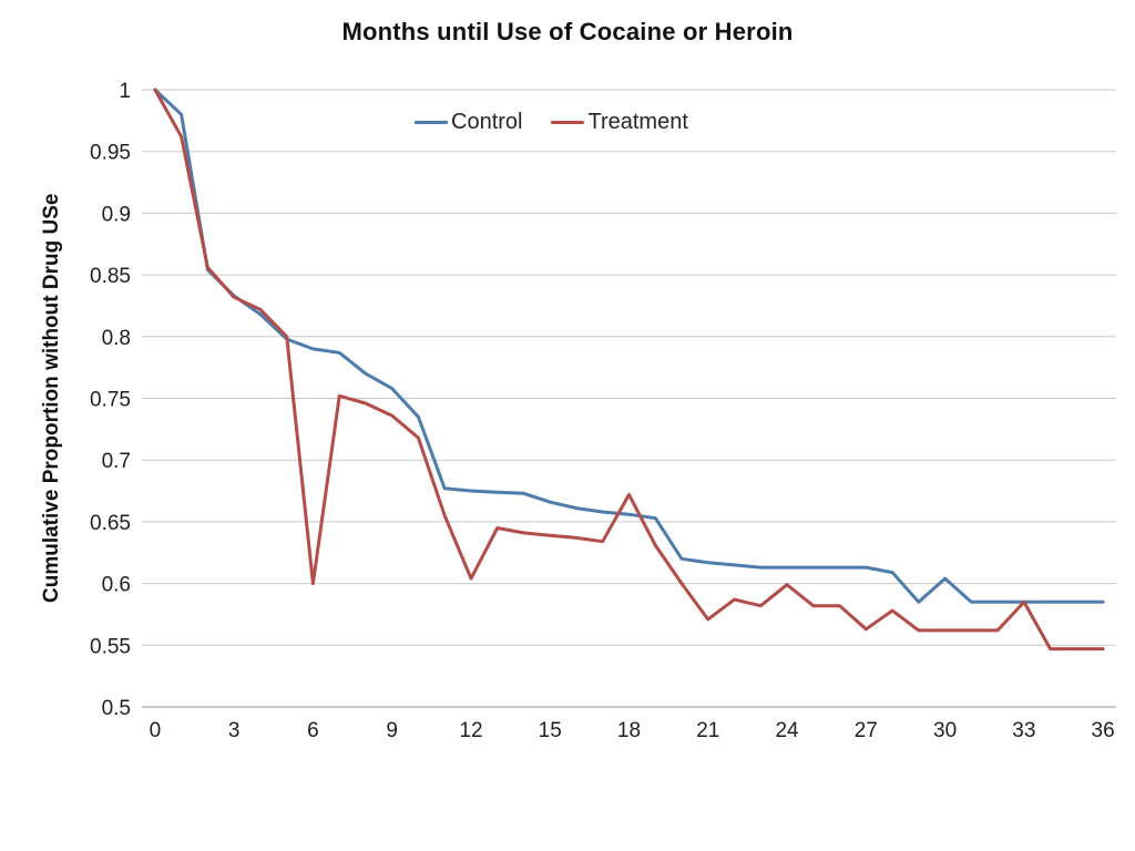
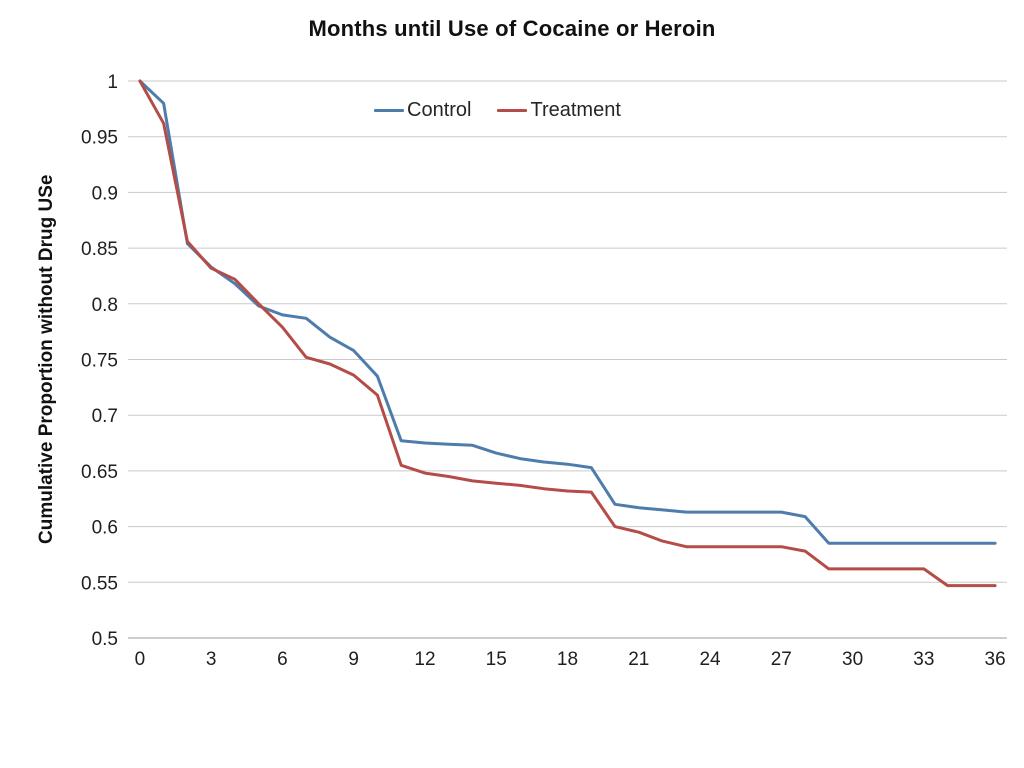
Treatment/6: 0.600 -> 0.779
Treatment/12: 0.604 -> 0.648
Treatment/18: 0.672 -> 0.632
Treatment/21: 0.571 -> 0.595
Treatment/24: 0.599 -> 0.582
Treatment/27: 0.563 -> 0.582
Control/30: 0.604 -> 0.585
Treatment/33: 0.585 -> 0.562
